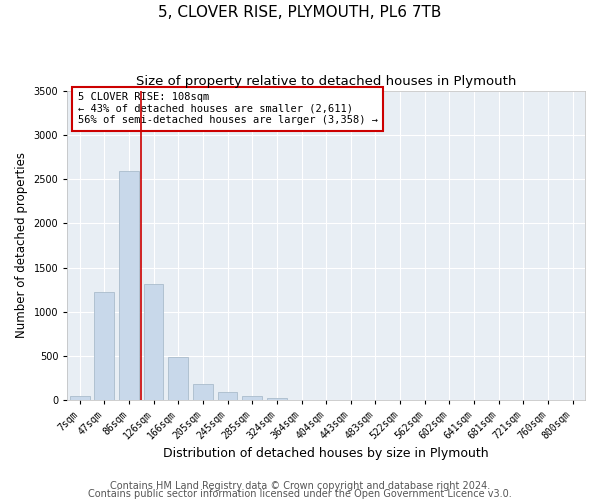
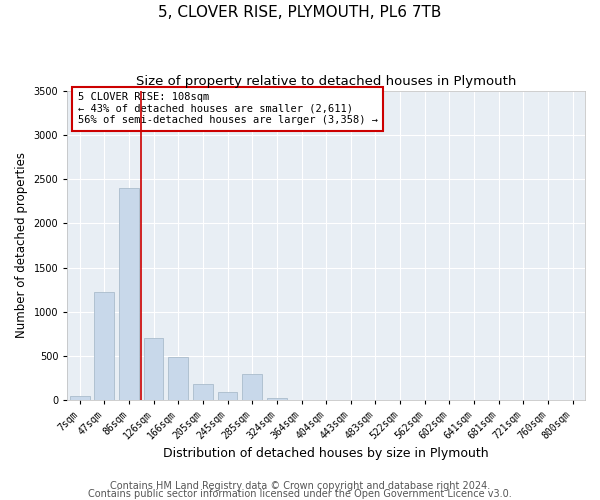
86sqm: 2590 -> 2400
126sqm: 1310 -> 700
285sqm: 50 -> 300
